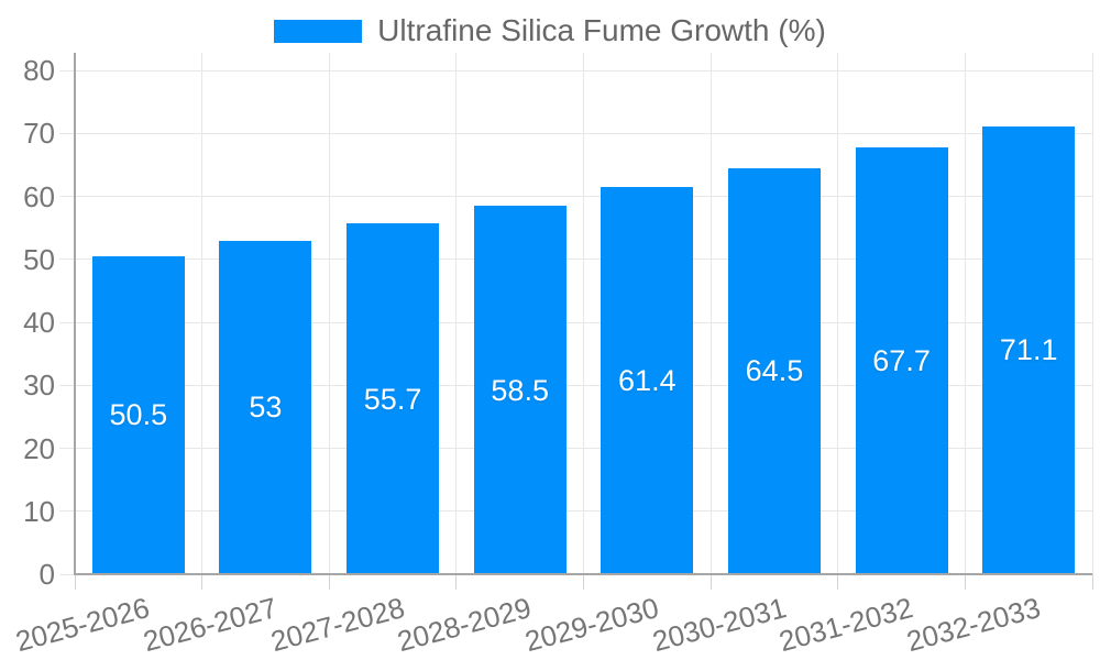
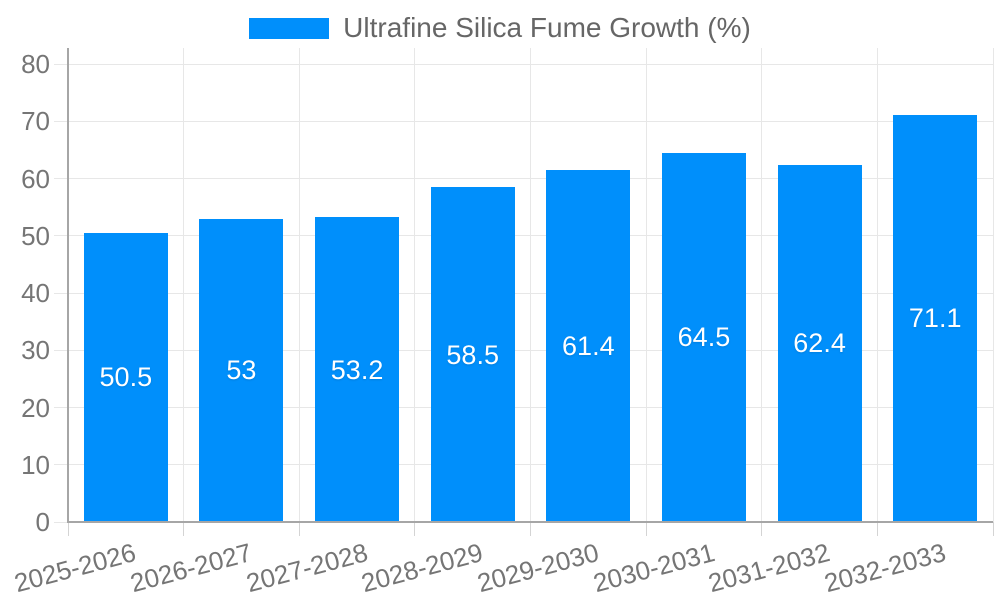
2027-2028: 55.7 -> 53.2
2031-2032: 67.7 -> 62.4
